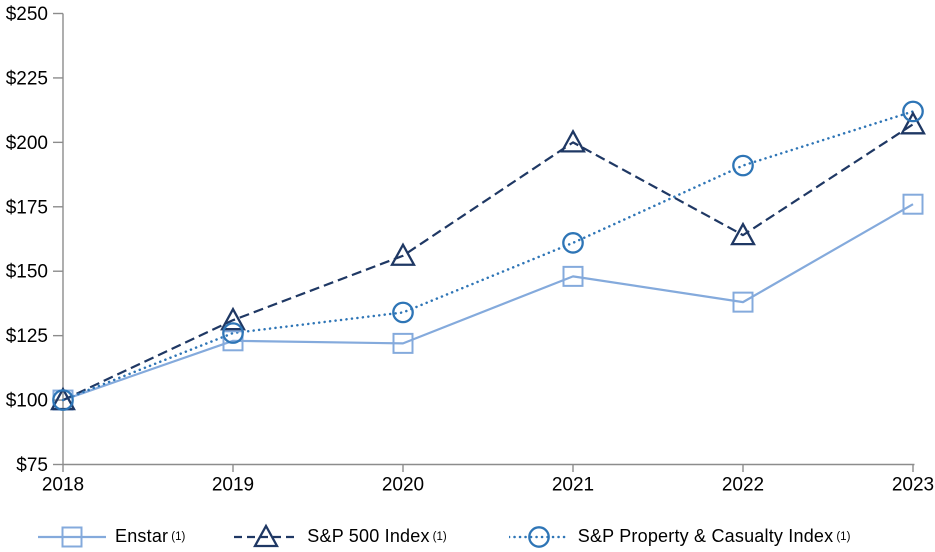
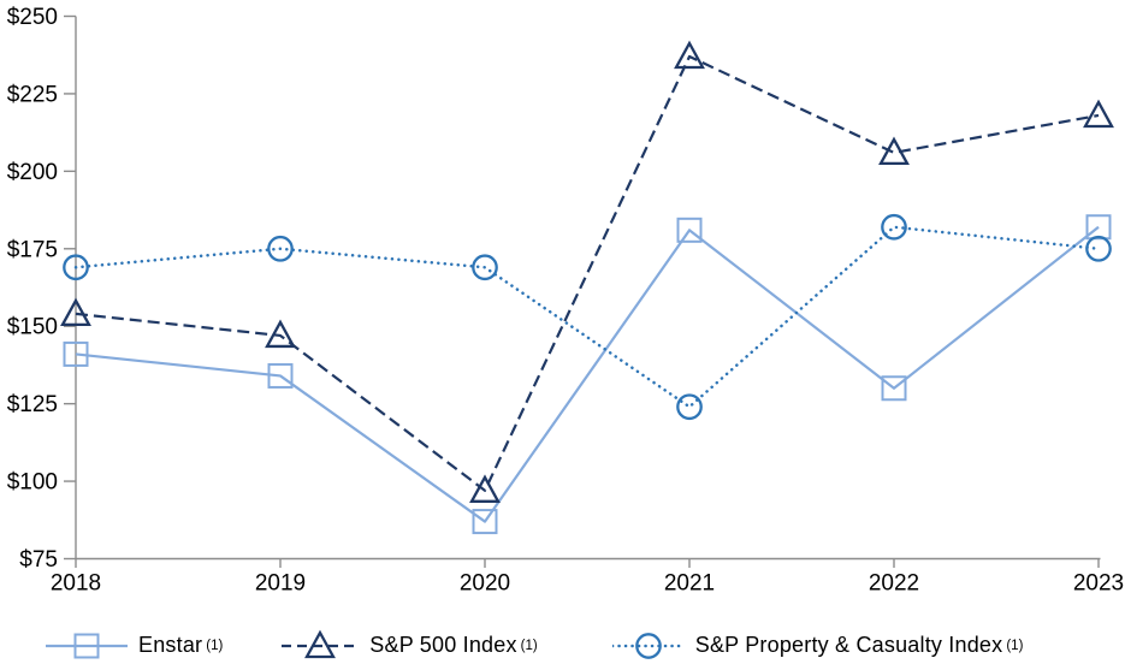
Enstar/2018: $100 -> $141
S&P 500 Index/2018: $100 -> $154
S&P Property & Casualty Index/2018: $100 -> $169
Enstar/2019: $123 -> $134
S&P 500 Index/2019: $131 -> $147
S&P Property & Casualty Index/2019: $126 -> $175
Enstar/2020: $122 -> $87
S&P 500 Index/2020: $156 -> $97
S&P Property & Casualty Index/2020: $134 -> $169
Enstar/2021: $148 -> $181
S&P 500 Index/2021: $200 -> $237
S&P Property & Casualty Index/2021: $161 -> $124
Enstar/2022: $138 -> $130
S&P 500 Index/2022: $164 -> $206
S&P Property & Casualty Index/2022: $191 -> $182
Enstar/2023: $176 -> $182
S&P 500 Index/2023: $207 -> $218
S&P Property & Casualty Index/2023: $212 -> $175
